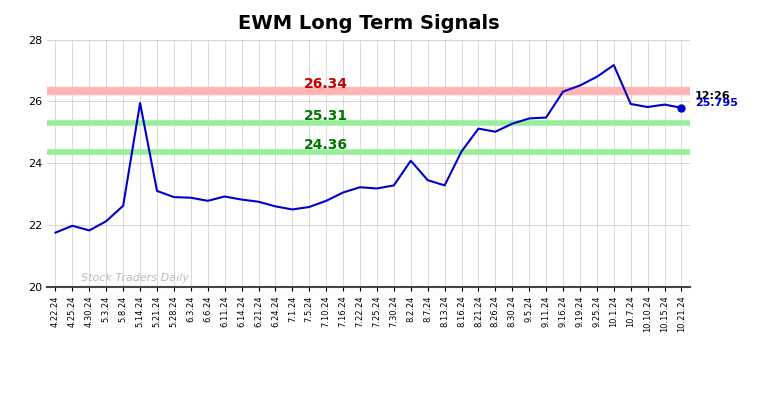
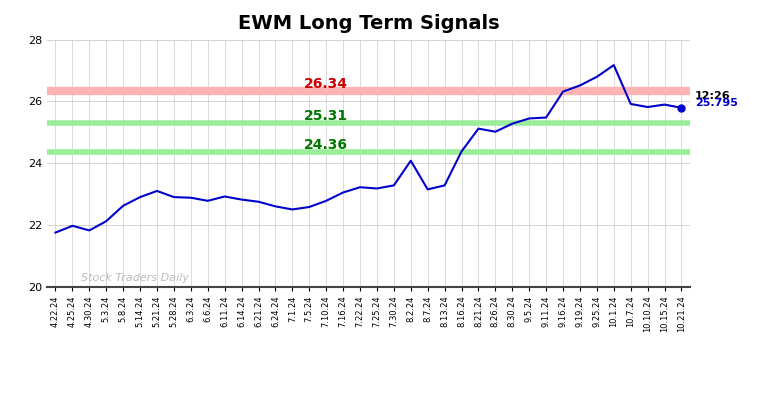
5.14.24: 25.95 -> 22.90
8.7.24: 23.45 -> 23.15
